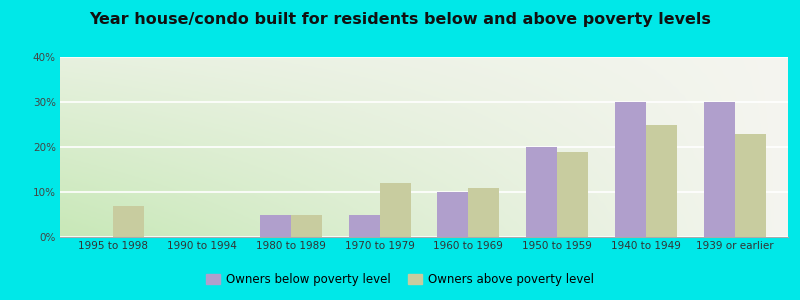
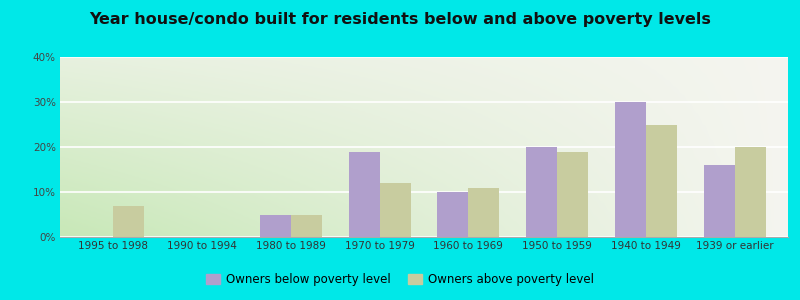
Owners below poverty level/1970 to 1979: 5% -> 19%
Owners below poverty level/1939 or earlier: 30% -> 16%
Owners above poverty level/1939 or earlier: 23% -> 20%
